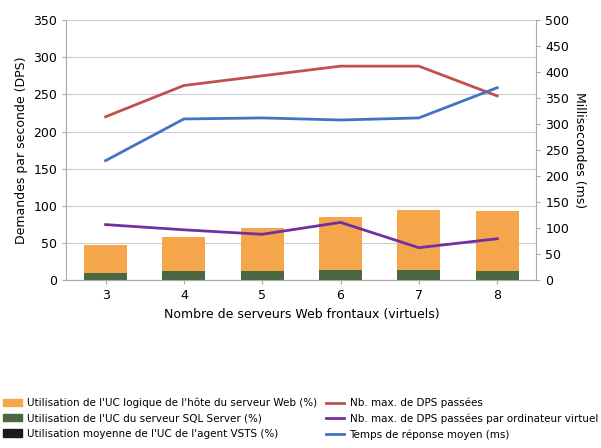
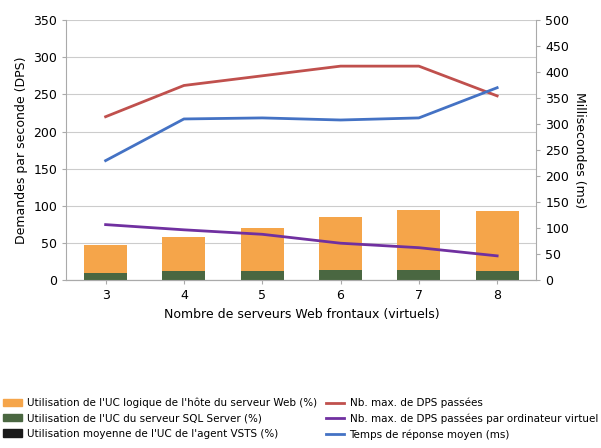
Nb. max. de DPS passées par ordinateur virtuel/6: 78 -> 50
Nb. max. de DPS passées par ordinateur virtuel/8: 56 -> 33
